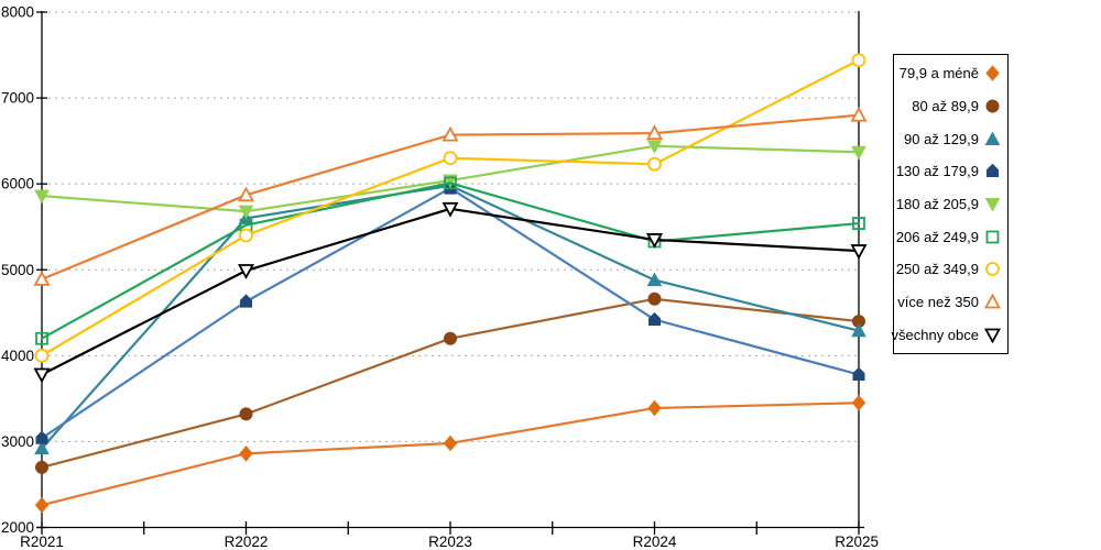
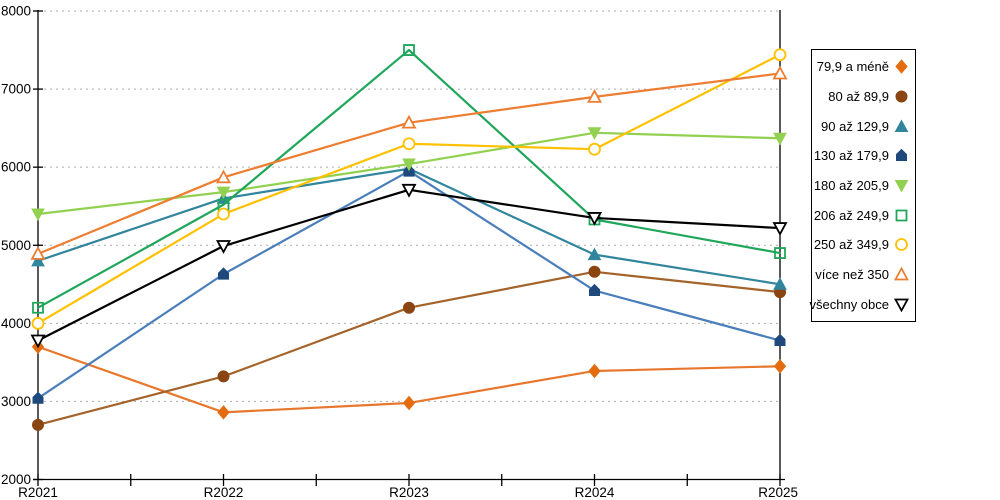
79,9 a méně/R2021: 2300 -> 3700
90 až 129,9/R2021: 2900 -> 4800
180 až 205,9/R2021: 5900 -> 5400
206 až 249,9/R2023: 6000 -> 7500
více než 350/R2024: 6600 -> 6900
90 až 129,9/R2025: 4300 -> 4500
206 až 249,9/R2025: 5500 -> 4900
více než 350/R2025: 6800 -> 7200
